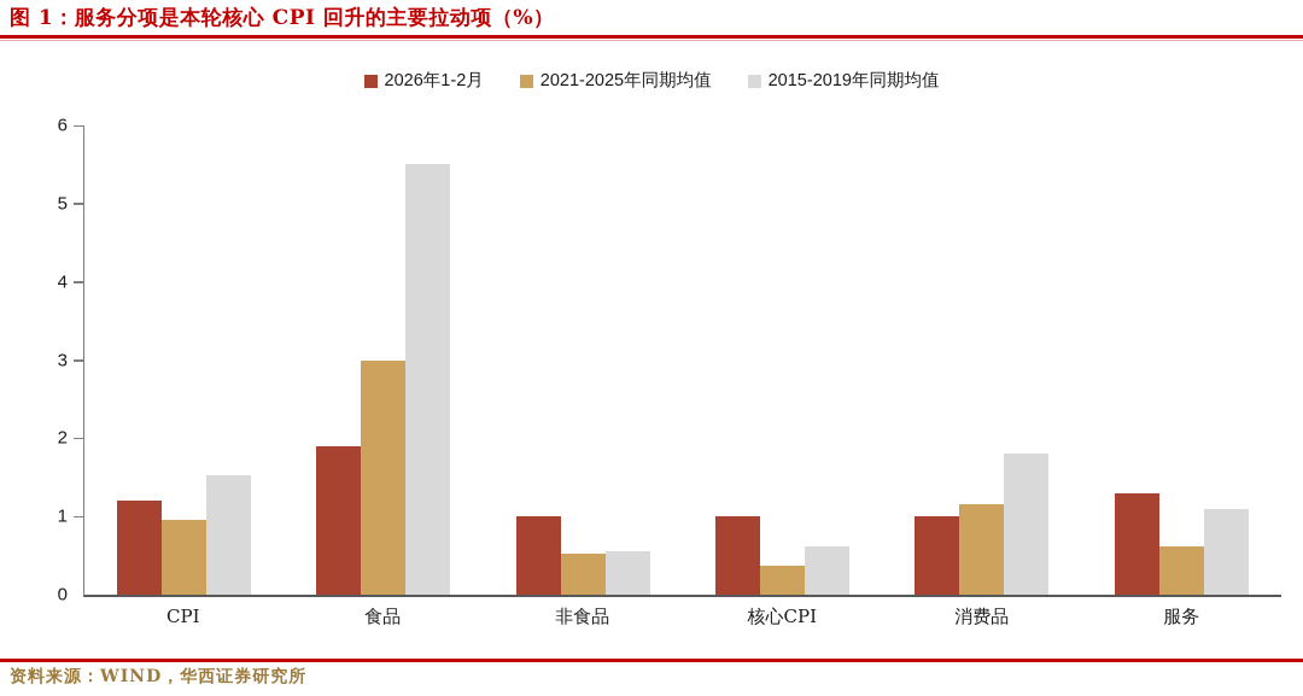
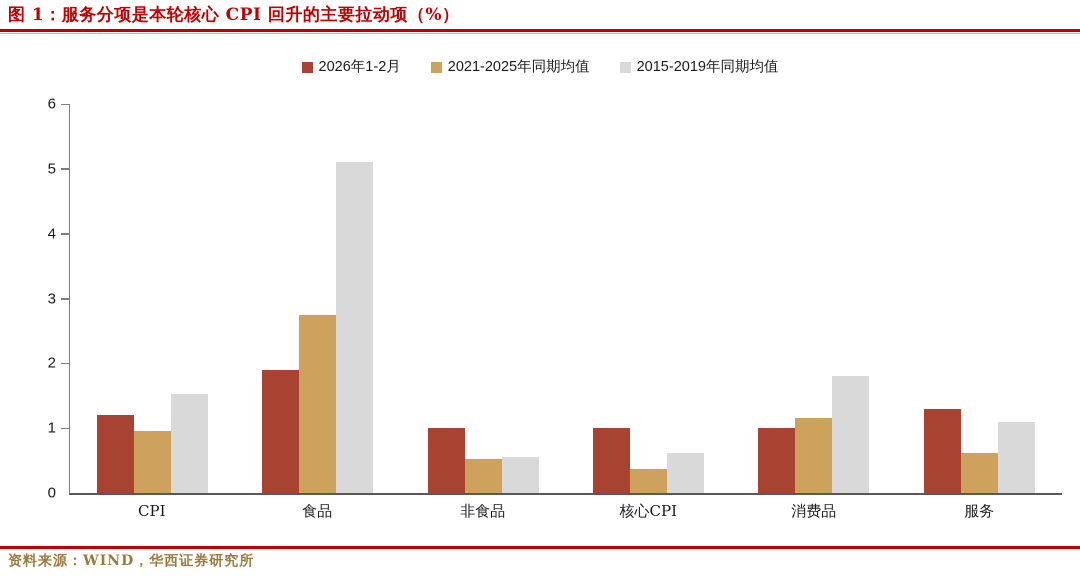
2021-2025年同期均值/食品: 3.0 -> 2.8
2015-2019年同期均值/食品: 5.5 -> 5.1
